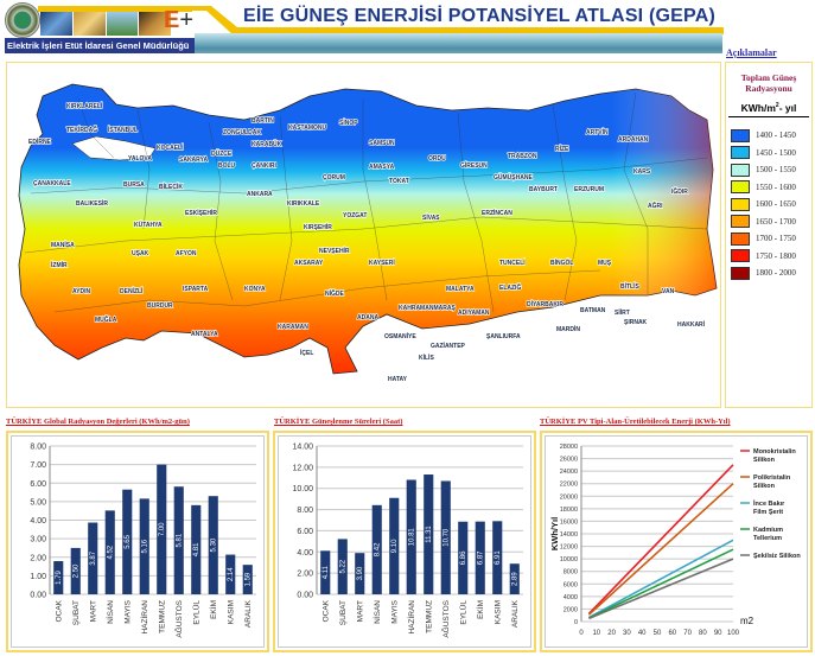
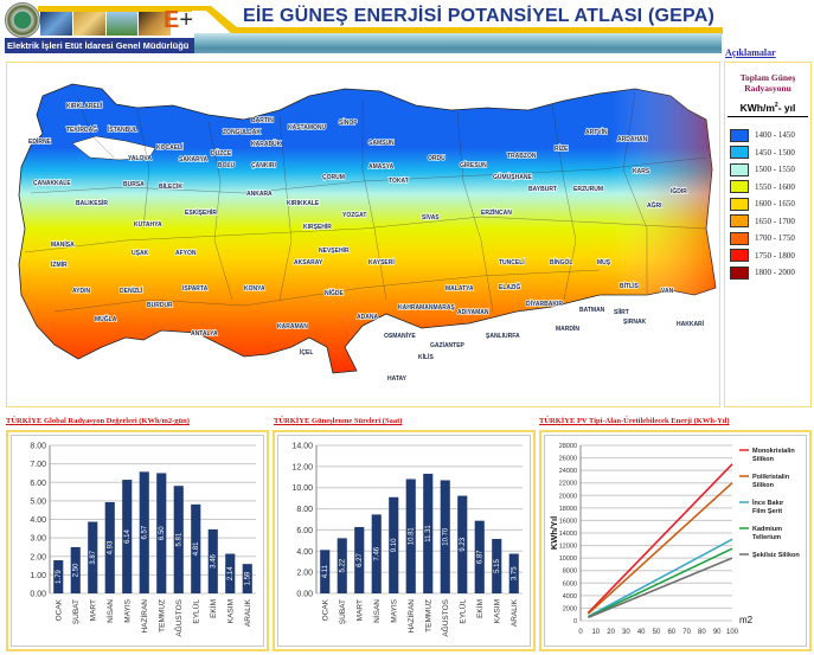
TÜRKİYE Global Radyasyon Değerleri (KWh/m2-gün)/NİSAN: 4.52 -> 4.93
TÜRKİYE Global Radyasyon Değerleri (KWh/m2-gün)/MAYIS: 5.65 -> 6.14
TÜRKİYE Global Radyasyon Değerleri (KWh/m2-gün)/HAZİRAN: 5.16 -> 6.57
TÜRKİYE Global Radyasyon Değerleri (KWh/m2-gün)/TEMMUZ: 7.00 -> 6.50
TÜRKİYE Global Radyasyon Değerleri (KWh/m2-gün)/EKİM: 5.30 -> 3.46
TÜRKİYE Güneşlenme Süreleri (Saat)/MART: 3.90 -> 6.27
TÜRKİYE Güneşlenme Süreleri (Saat)/NİSAN: 8.42 -> 7.46
TÜRKİYE Güneşlenme Süreleri (Saat)/EYLÜL: 6.86 -> 9.23
TÜRKİYE Güneşlenme Süreleri (Saat)/KASIM: 6.91 -> 5.15
TÜRKİYE Güneşlenme Süreleri (Saat)/ARALIK: 2.89 -> 3.75
